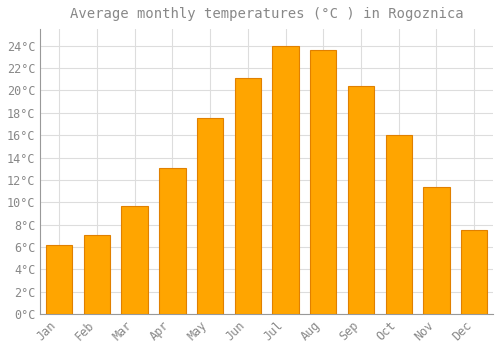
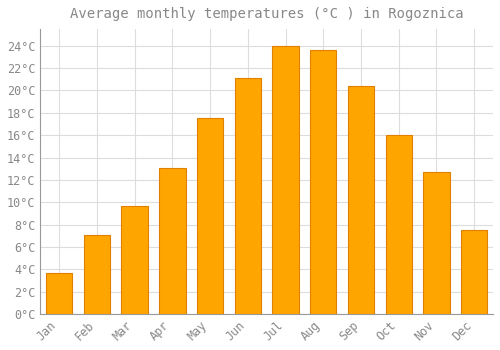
Jan: 6.2°C -> 3.7°C
Nov: 11.4°C -> 12.7°C
